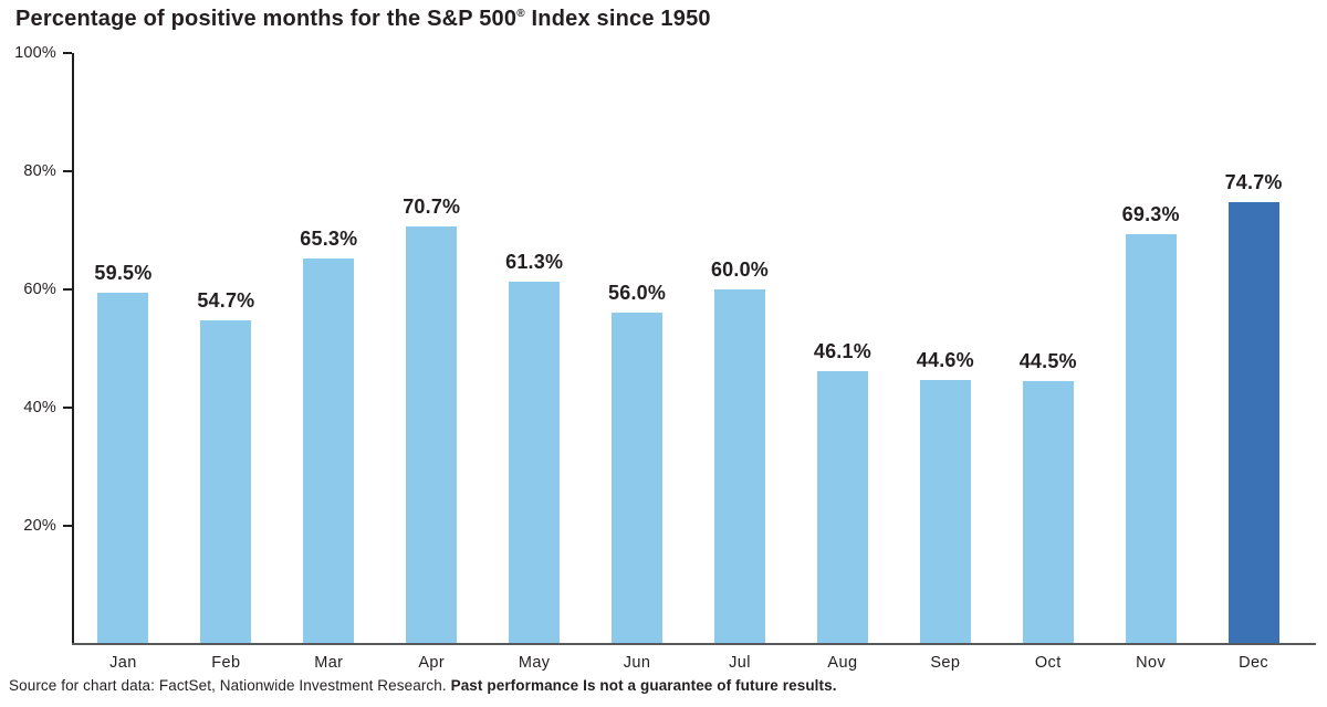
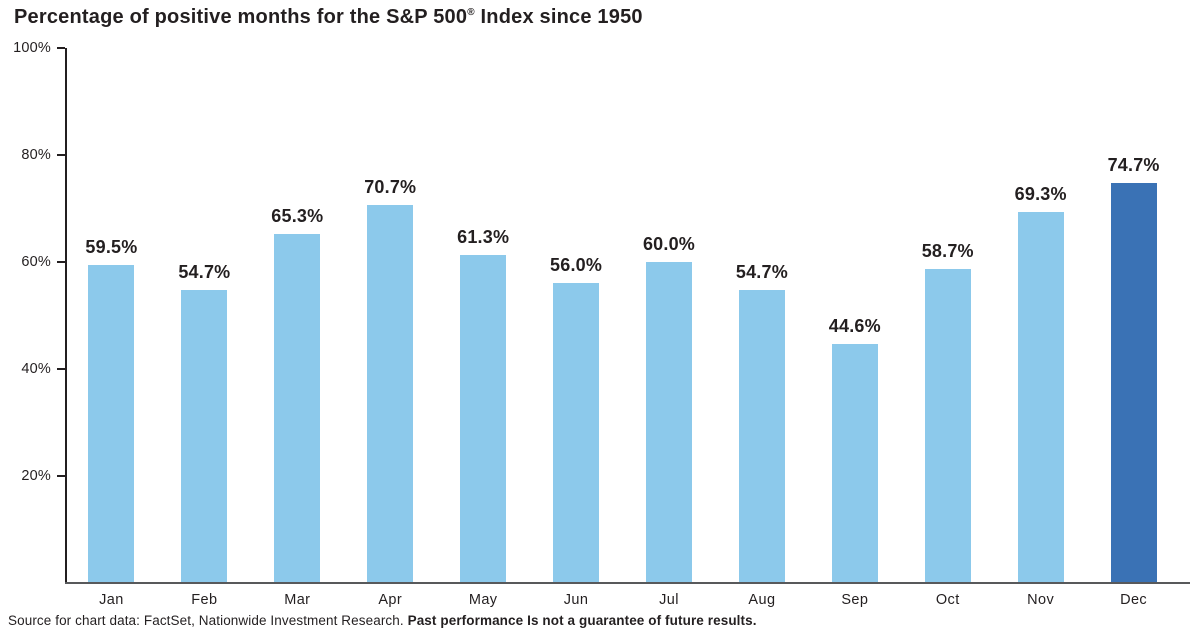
Aug: 46.1% -> 54.7%
Oct: 44.5% -> 58.7%
